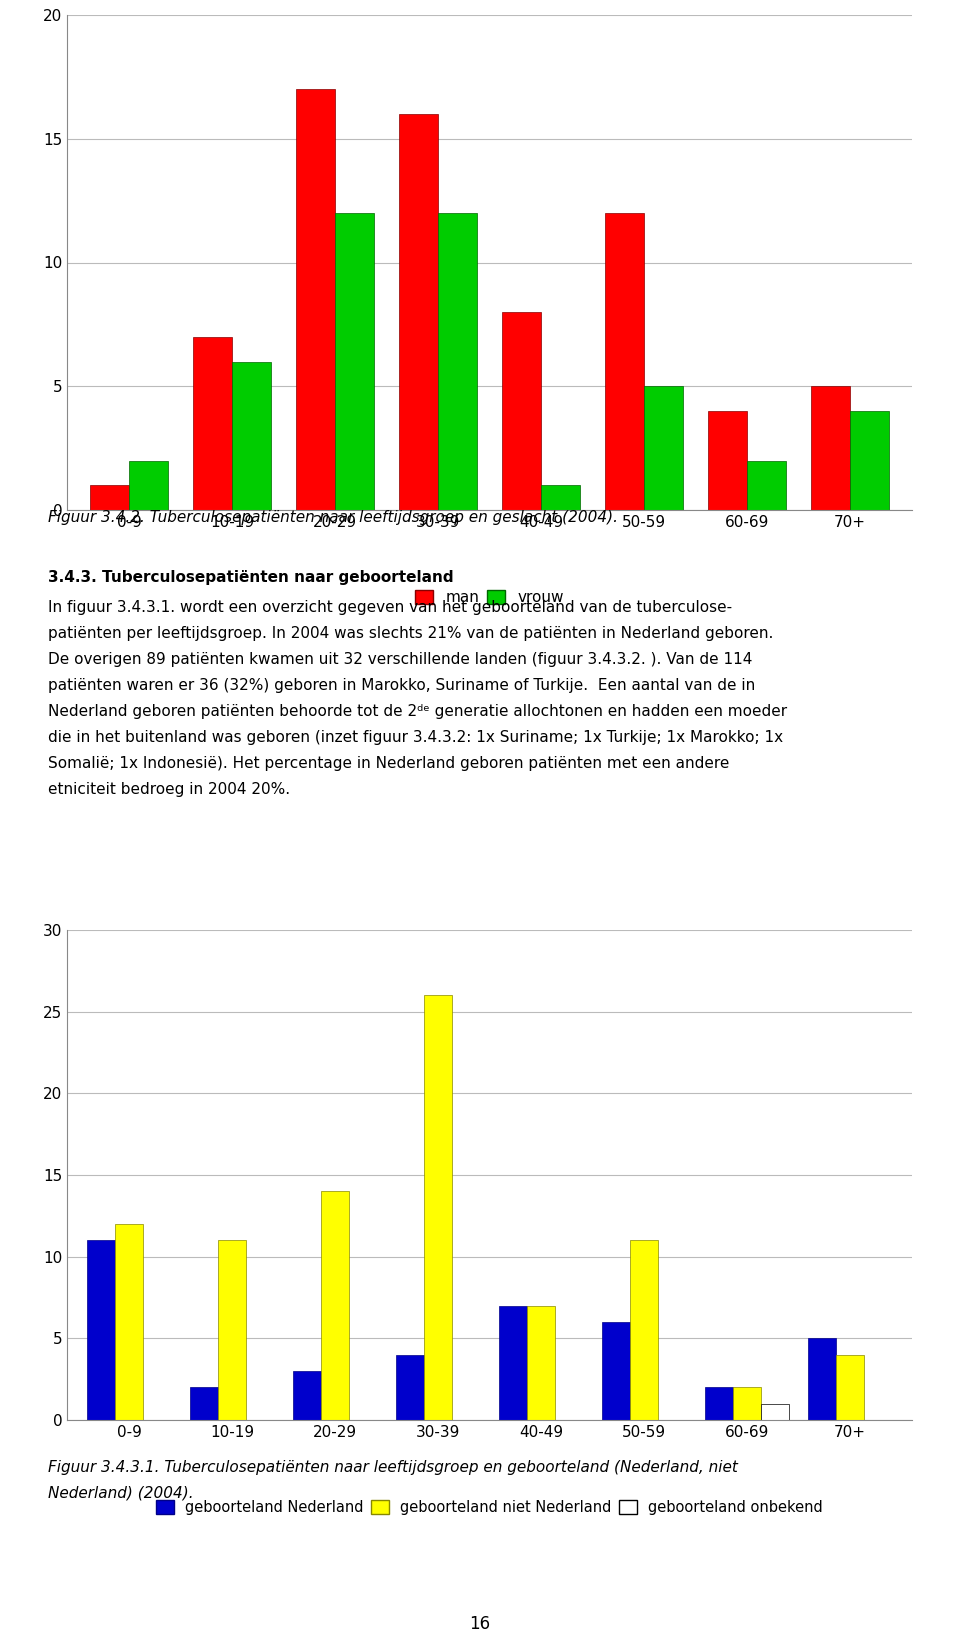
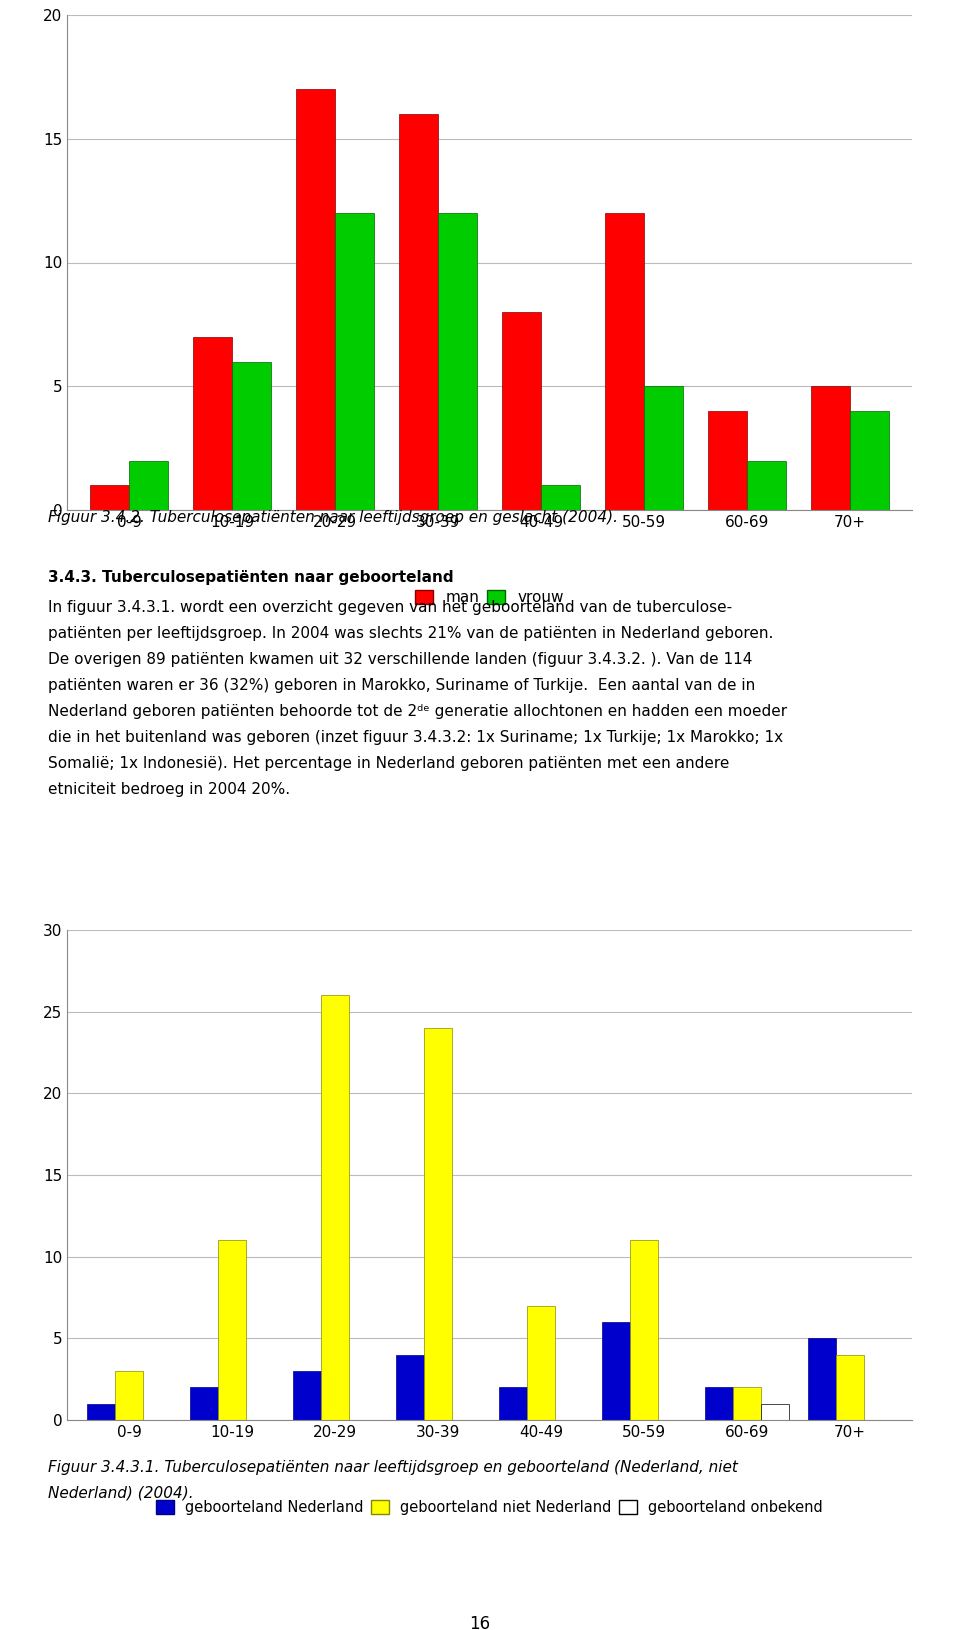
geboorteland Nederland/0-9: 11 -> 1
geboorteland niet Nederland/0-9: 12 -> 3
geboorteland niet Nederland/20-29: 14 -> 26
geboorteland niet Nederland/30-39: 26 -> 24
geboorteland Nederland/40-49: 7 -> 2
